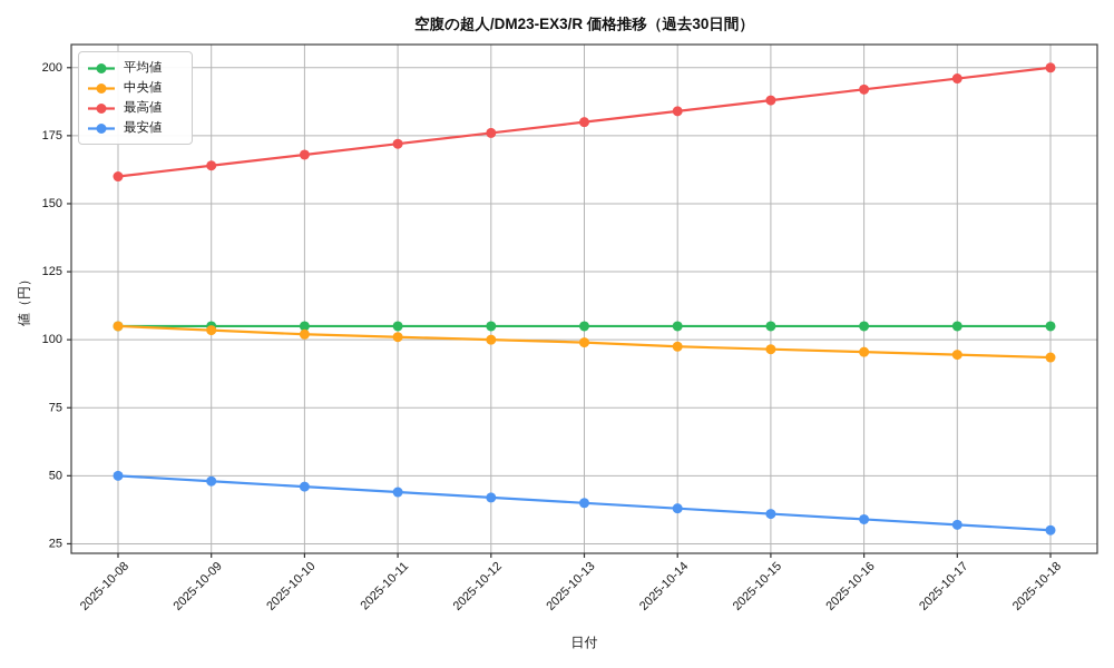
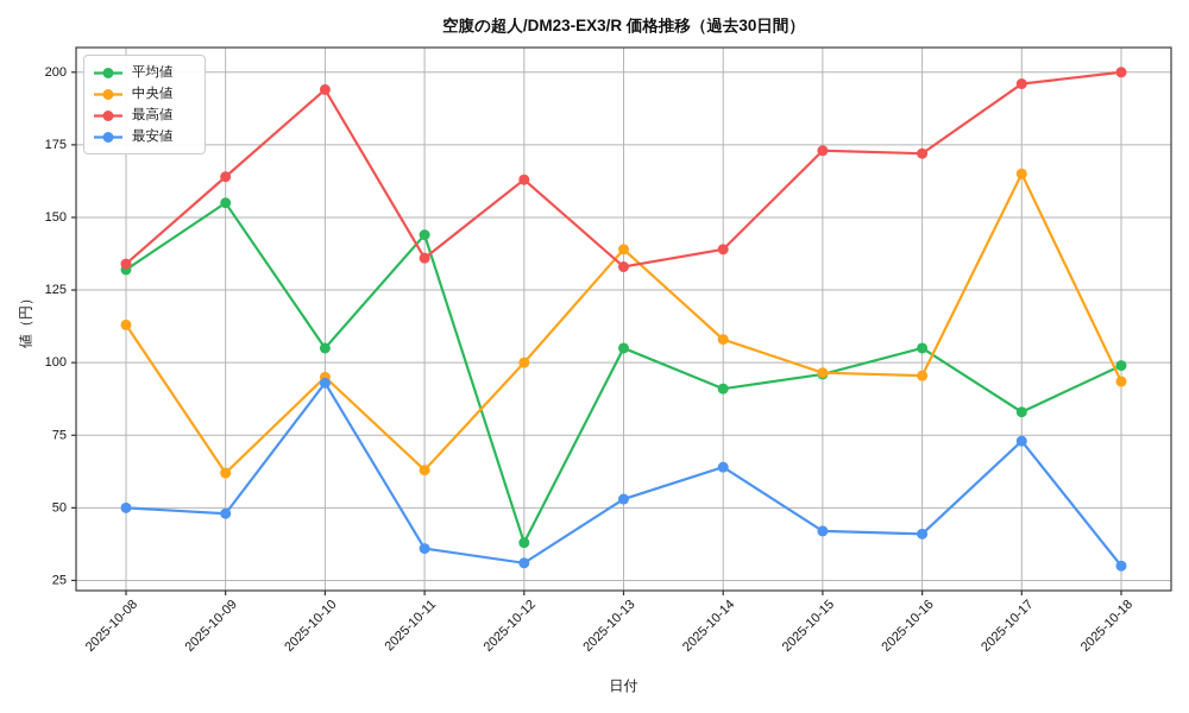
平均値/2025-10-08: 105 -> 132
中央値/2025-10-08: 105 -> 113
最高値/2025-10-08: 160 -> 134
平均値/2025-10-09: 105 -> 155
中央値/2025-10-09: 104 -> 62
中央値/2025-10-10: 102 -> 95
最高値/2025-10-10: 168 -> 194
最安値/2025-10-10: 46 -> 93
平均値/2025-10-11: 105 -> 144
中央値/2025-10-11: 101 -> 63
最高値/2025-10-11: 172 -> 136
最安値/2025-10-11: 44 -> 36
平均値/2025-10-12: 105 -> 38
最高値/2025-10-12: 176 -> 163
最安値/2025-10-12: 42 -> 31
中央値/2025-10-13: 99 -> 139
最高値/2025-10-13: 180 -> 133
最安値/2025-10-13: 40 -> 53
平均値/2025-10-14: 105 -> 91
中央値/2025-10-14: 98 -> 108
最高値/2025-10-14: 184 -> 139
最安値/2025-10-14: 38 -> 64
平均値/2025-10-15: 105 -> 96
最高値/2025-10-15: 188 -> 173
最安値/2025-10-15: 36 -> 42
最高値/2025-10-16: 192 -> 172
最安値/2025-10-16: 34 -> 41
平均値/2025-10-17: 105 -> 83
中央値/2025-10-17: 94 -> 165
最安値/2025-10-17: 32 -> 73
平均値/2025-10-18: 105 -> 99
